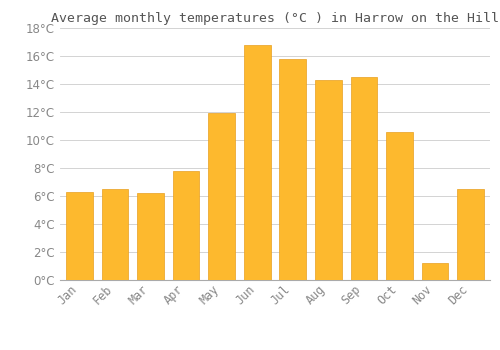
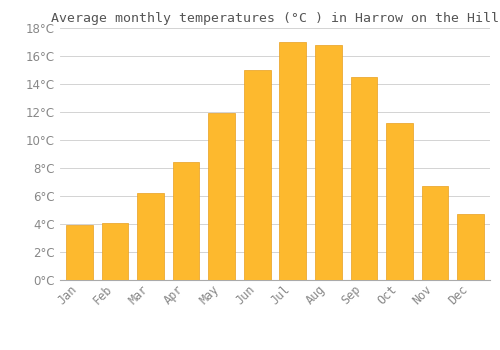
Jan: 6.3°C -> 3.9°C
Feb: 6.5°C -> 4.1°C
Apr: 7.8°C -> 8.4°C
Jun: 16.8°C -> 15.0°C
Jul: 15.8°C -> 17.0°C
Aug: 14.3°C -> 16.8°C
Oct: 10.6°C -> 11.2°C
Nov: 1.2°C -> 6.7°C
Dec: 6.5°C -> 4.7°C
